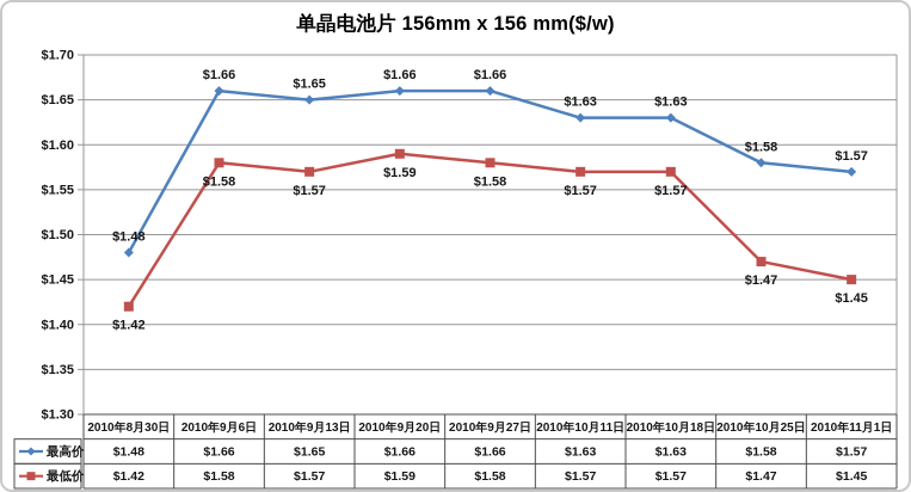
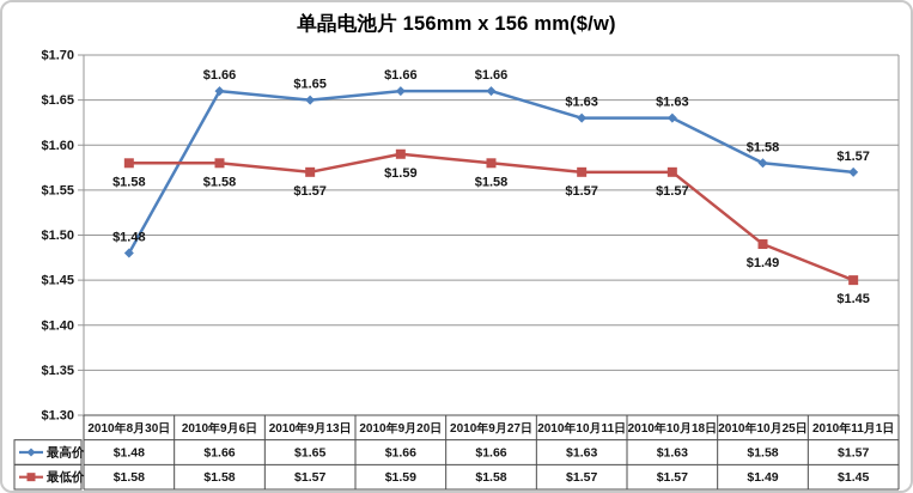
最低价/2010年8月30日: $1.42 -> $1.58
最低价/2010年10月25日: $1.47 -> $1.49
